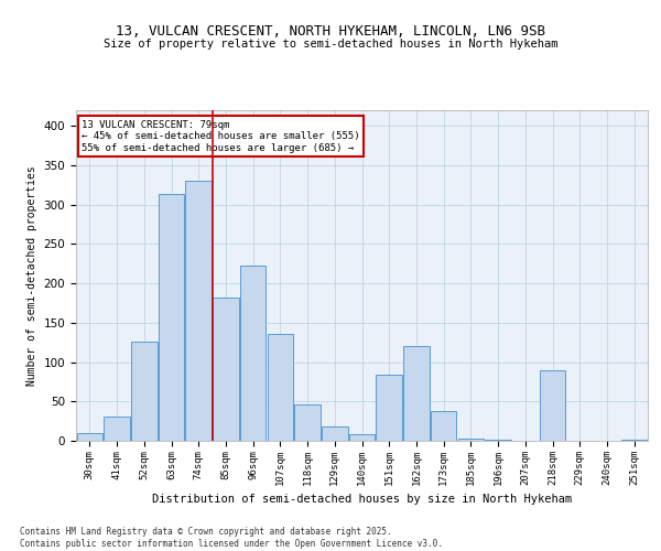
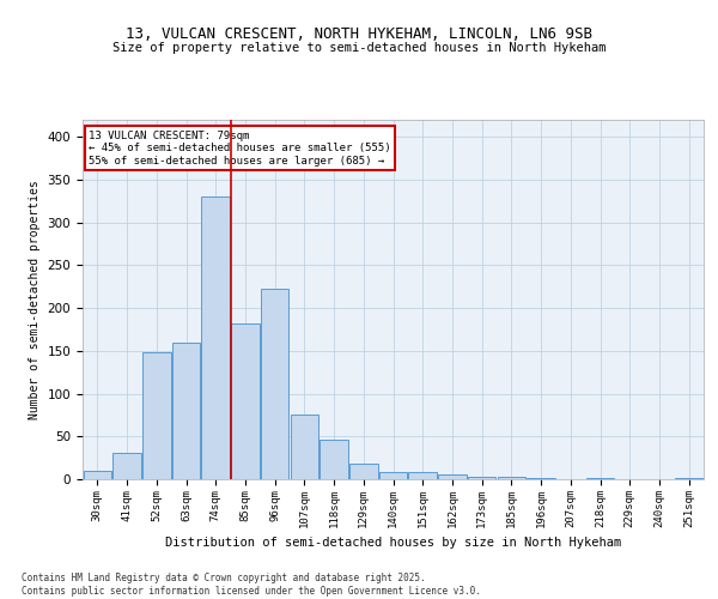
52sqm: 126 -> 148
63sqm: 314 -> 160
107sqm: 136 -> 75
151sqm: 84 -> 8
162sqm: 120 -> 5
173sqm: 38 -> 3
218sqm: 90 -> 1
